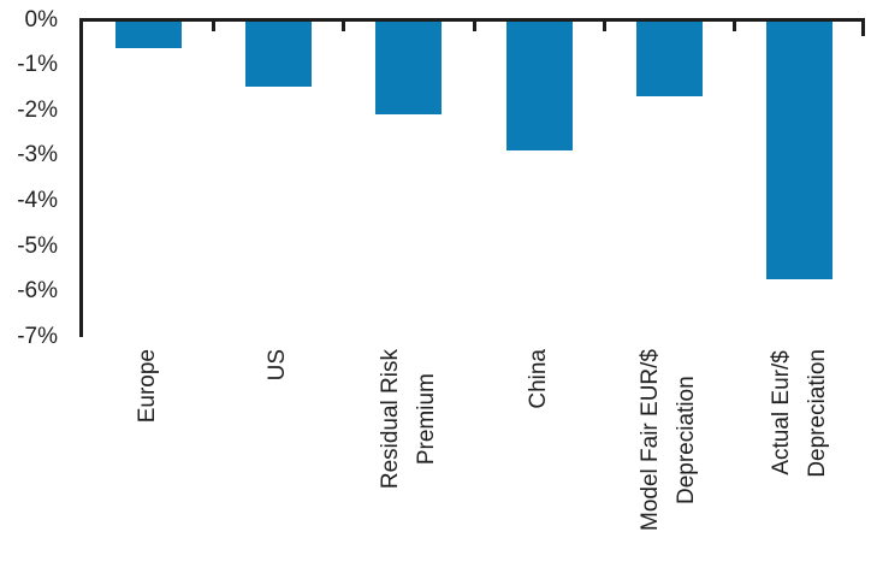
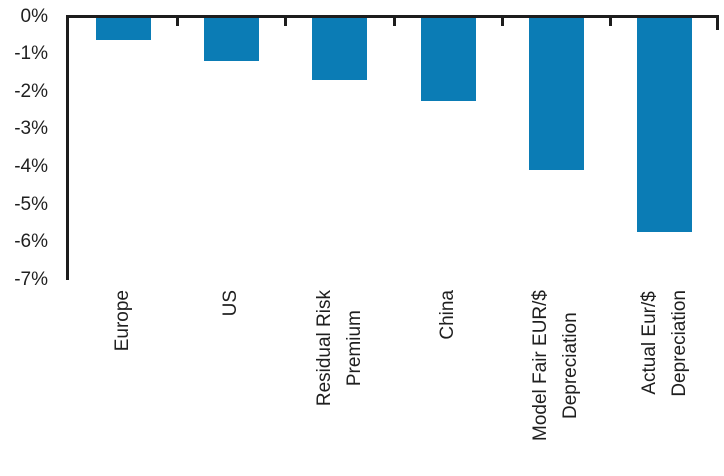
US: -1.5% -> -1.2%
Residual Risk Premium: -2.1% -> -1.7%
China: -2.9% -> -2.2%
Model Fair EUR/$ Depreciation: -1.7% -> -4.1%
